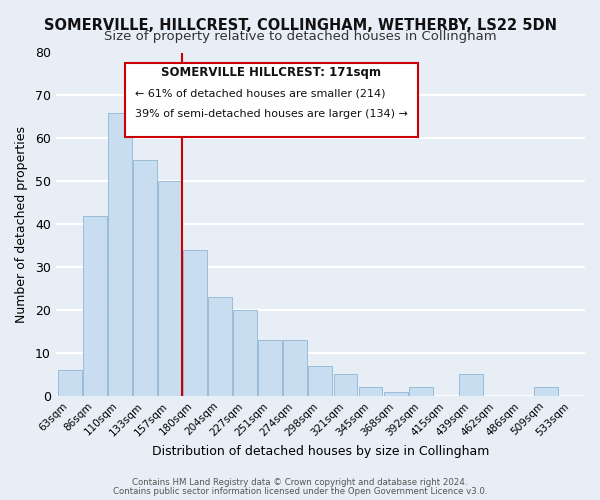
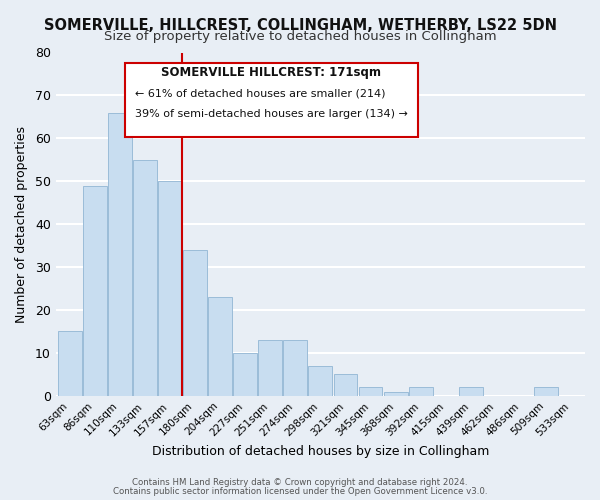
63sqm: 6 -> 15
86sqm: 42 -> 49
227sqm: 20 -> 10
439sqm: 5 -> 2
